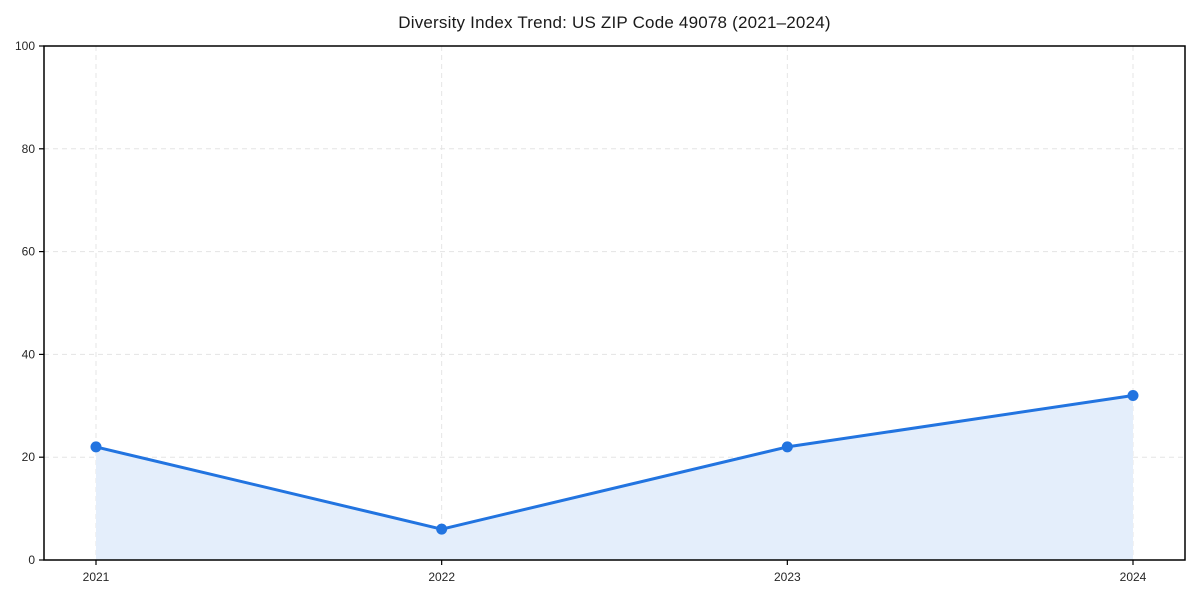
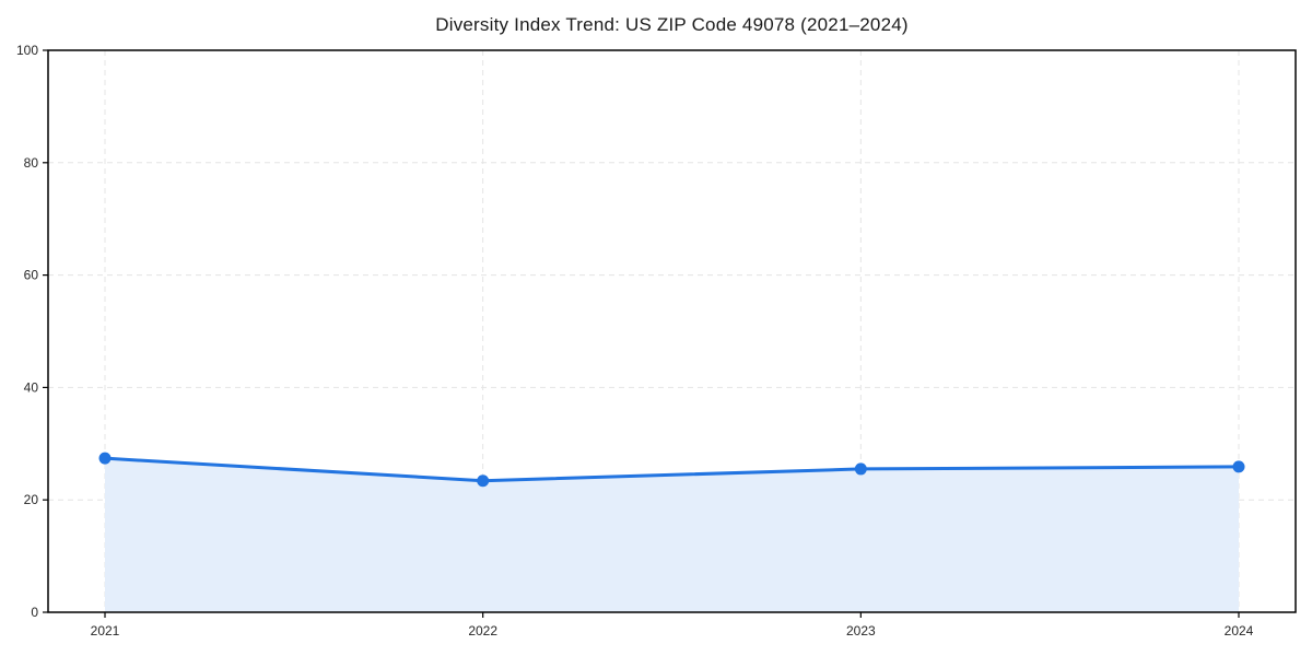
2021: 22 -> 27
2022: 6 -> 23
2023: 22 -> 26
2024: 32 -> 26
